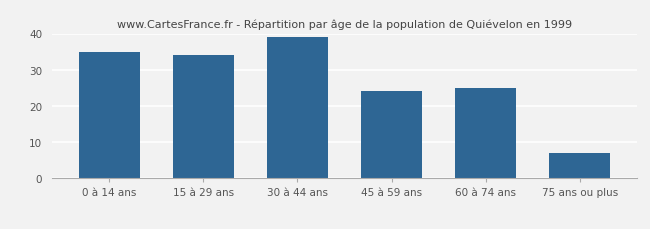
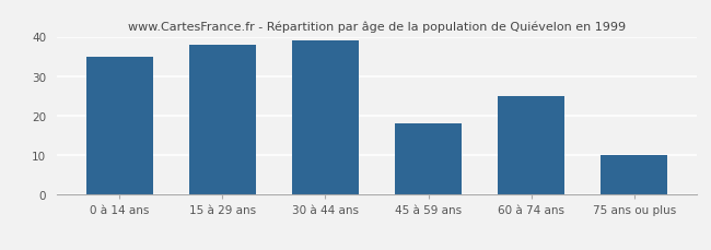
15 à 29 ans: 34 -> 38
45 à 59 ans: 24 -> 18
75 ans ou plus: 7 -> 10
